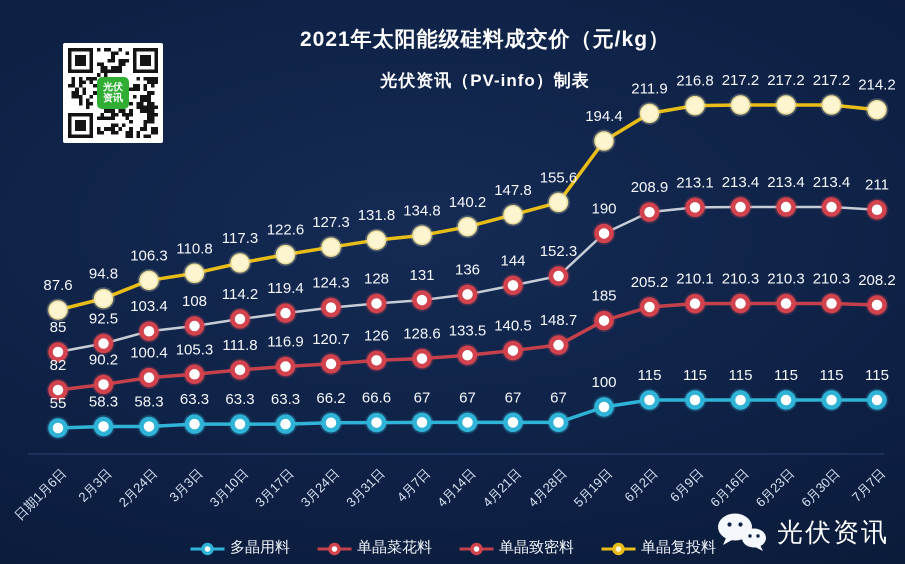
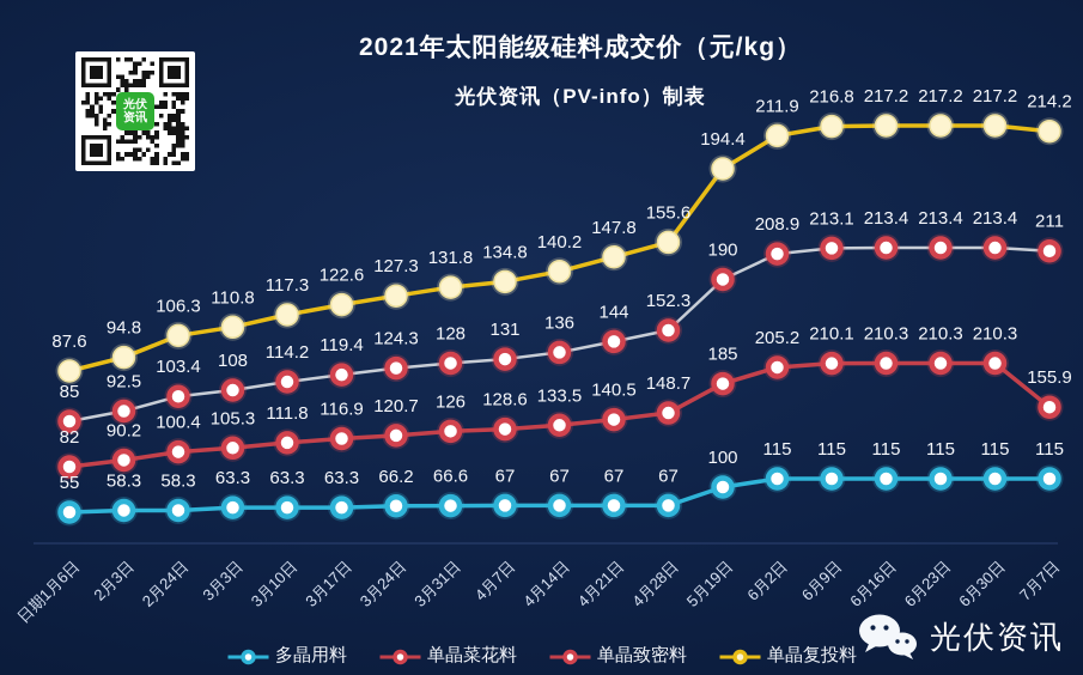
单晶菜花料/7月7日: 208.2 -> 155.9
